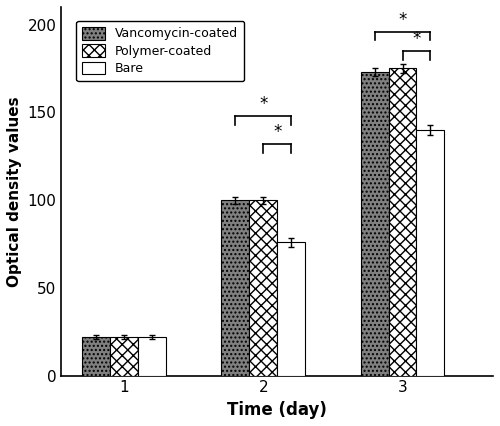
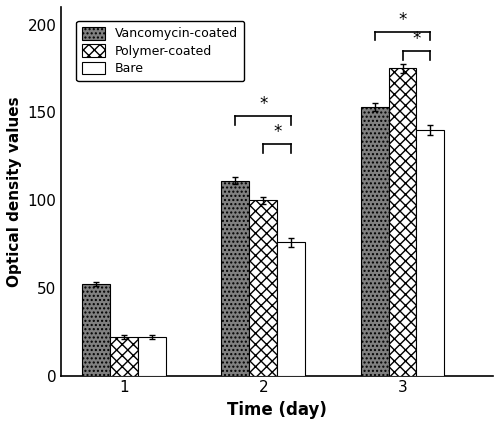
Vancomycin-coated/1: 22 -> 52
Vancomycin-coated/2: 100 -> 111
Vancomycin-coated/3: 173 -> 153
